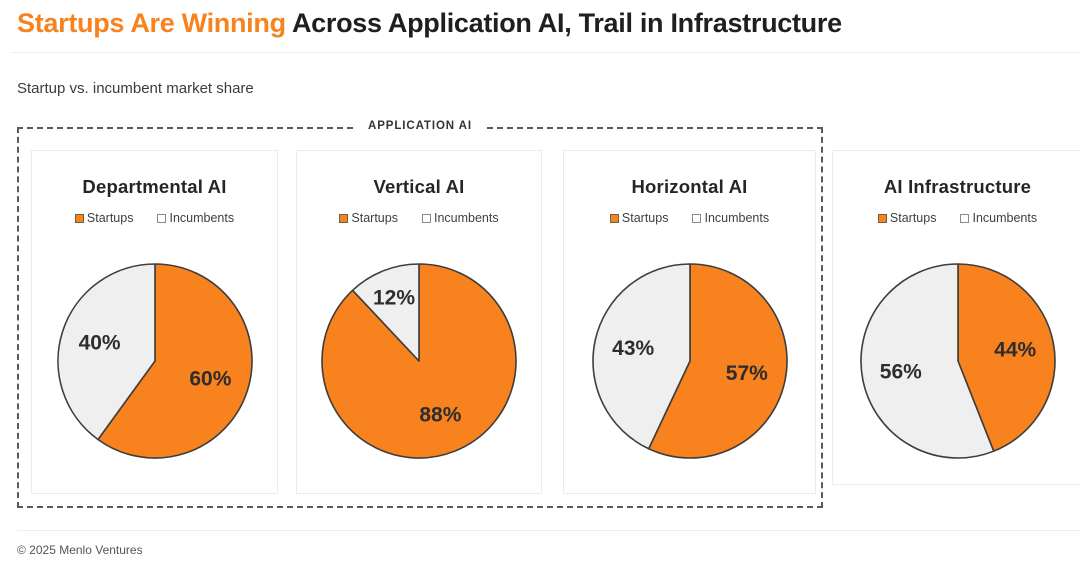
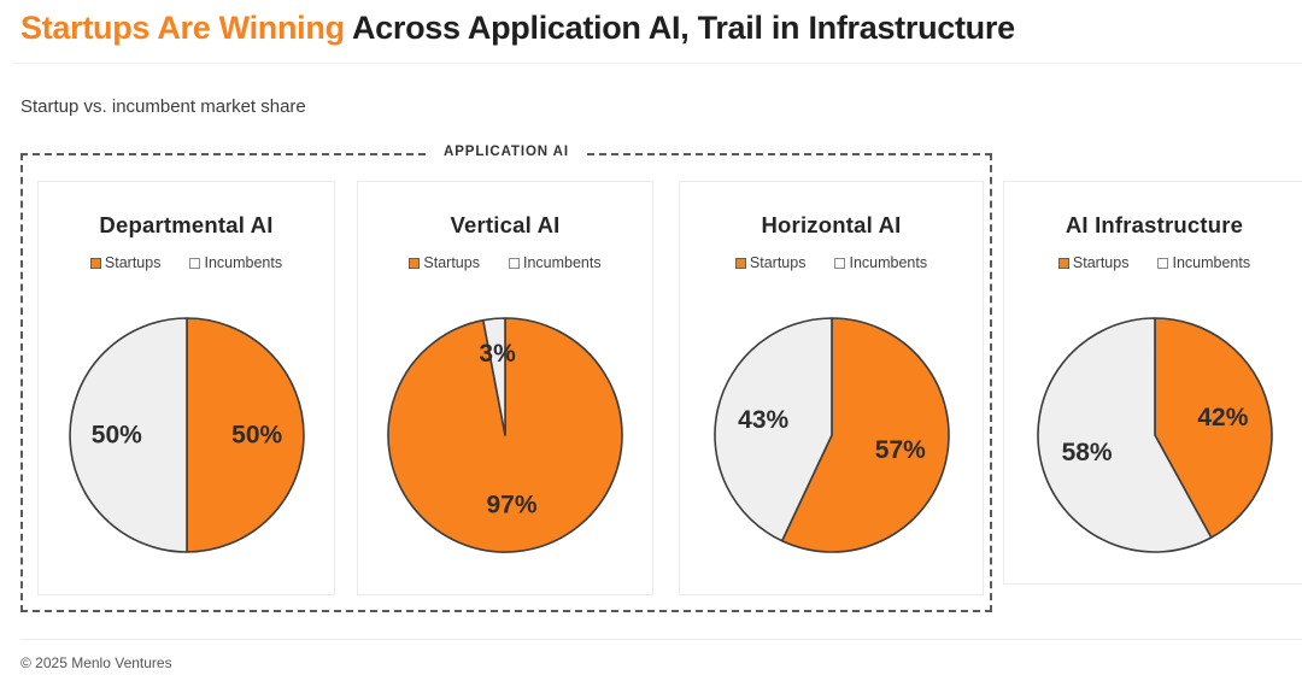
Departmental AI/Startups: 60% -> 50%
Departmental AI/Incumbents: 40% -> 50%
Vertical AI/Startups: 88% -> 97%
Vertical AI/Incumbents: 12% -> 3%
AI Infrastructure/Startups: 44% -> 42%
AI Infrastructure/Incumbents: 56% -> 58%
